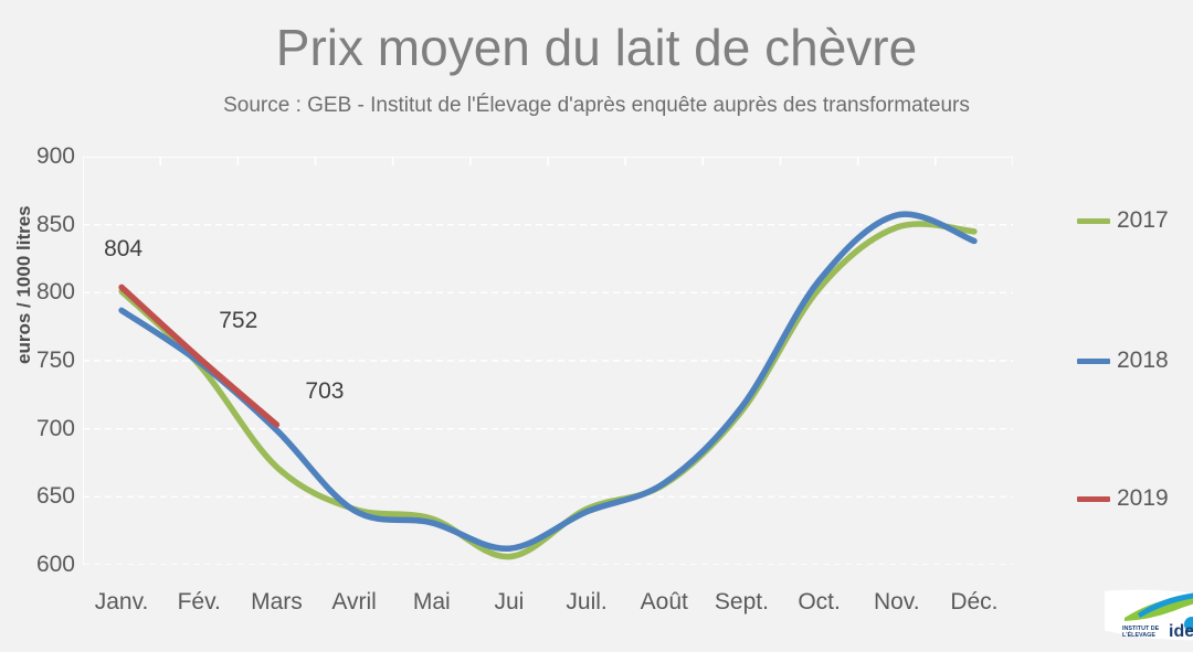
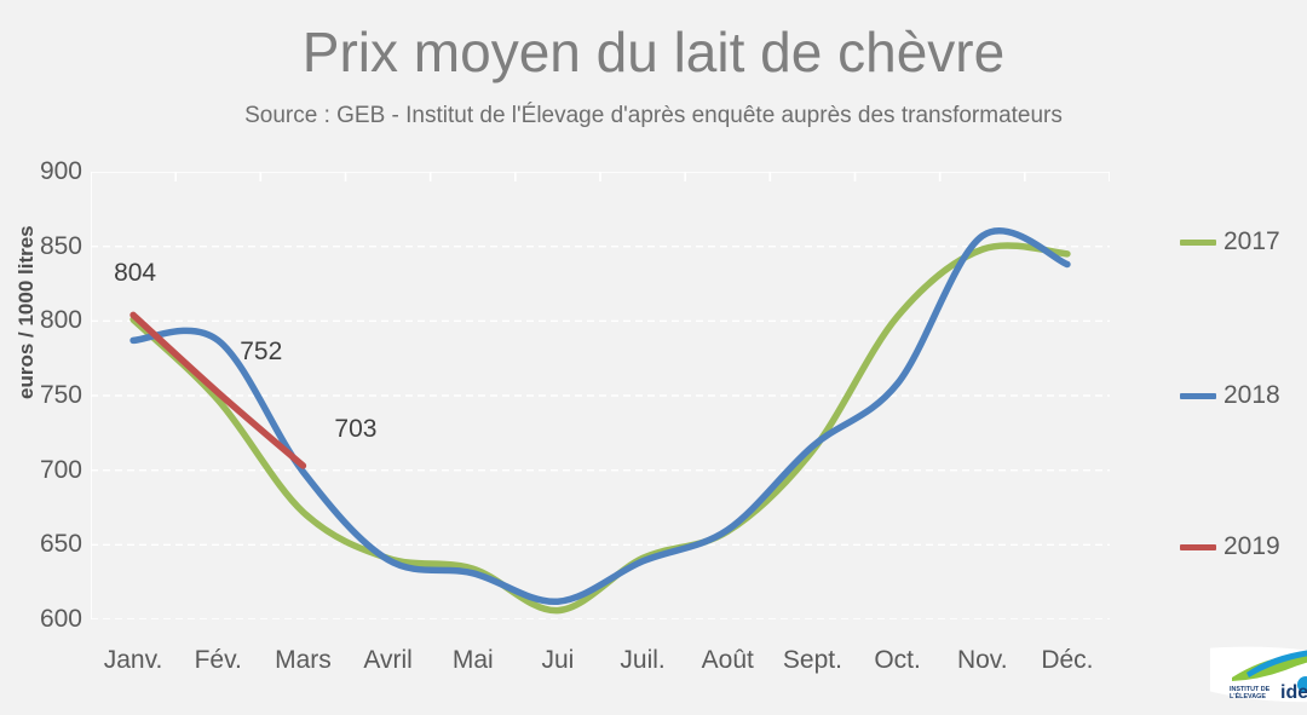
2018/Fév.: 749 -> 787
2018/Oct.: 809 -> 758
